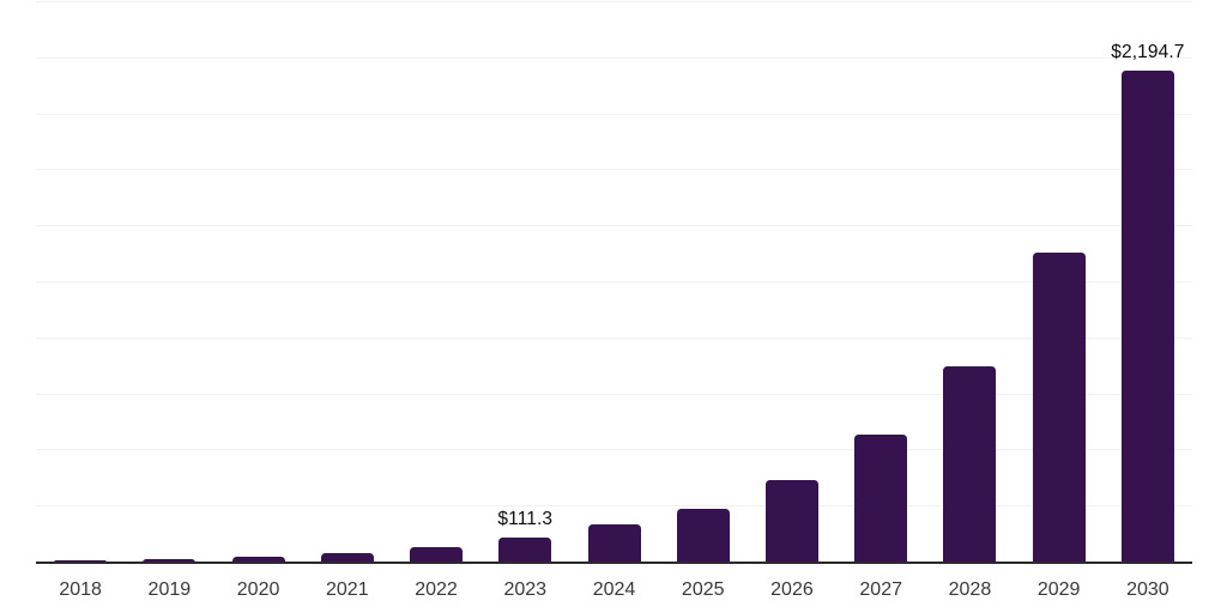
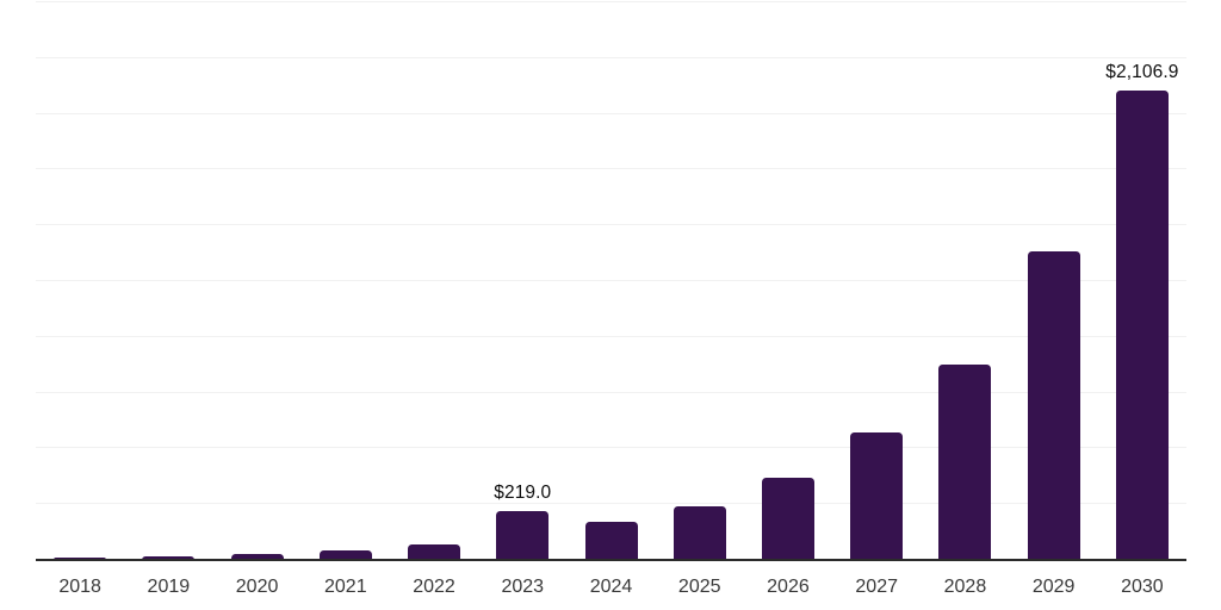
2023: $111.3 -> $219.0
2030: $2,194.7 -> $2,106.9
